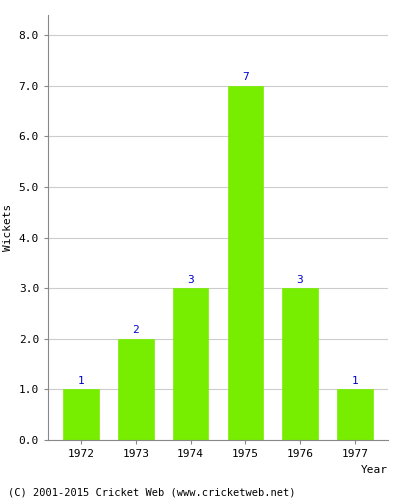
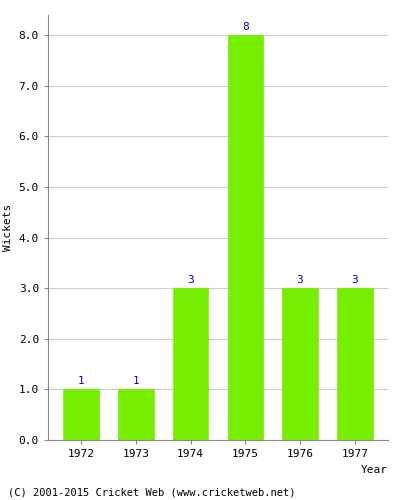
1973: 2 -> 1
1975: 7 -> 8
1977: 1 -> 3
